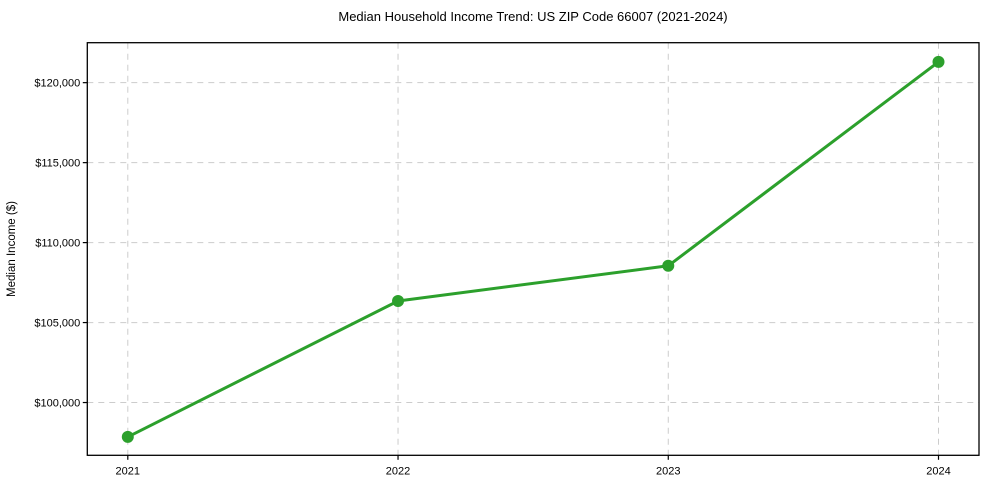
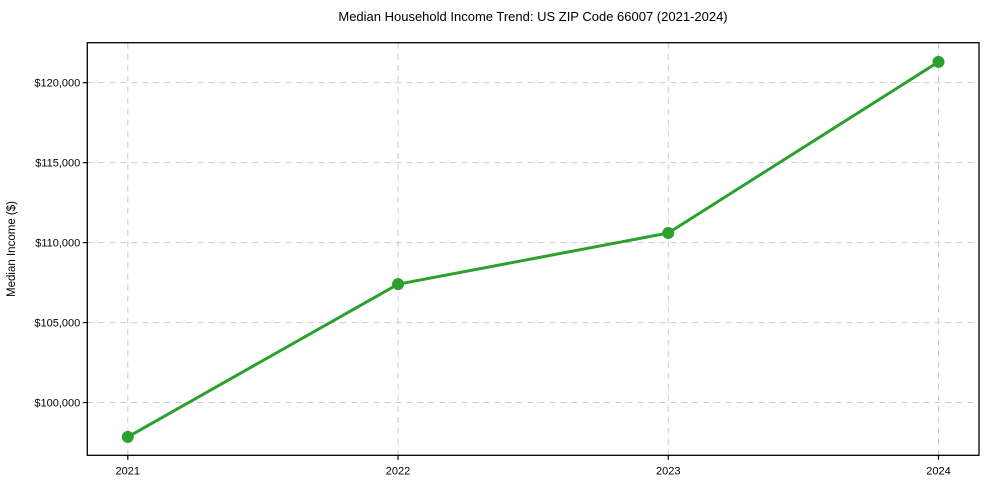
2022: $106400 -> $107400
2023: $108600 -> $110600
